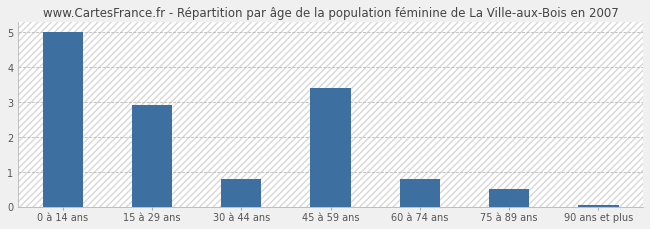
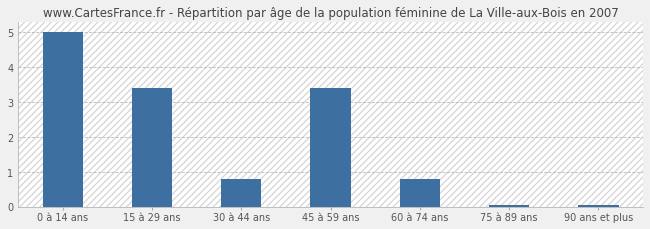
15 à 29 ans: 2.90 -> 3.40
75 à 89 ans: 0.50 -> 0.05
